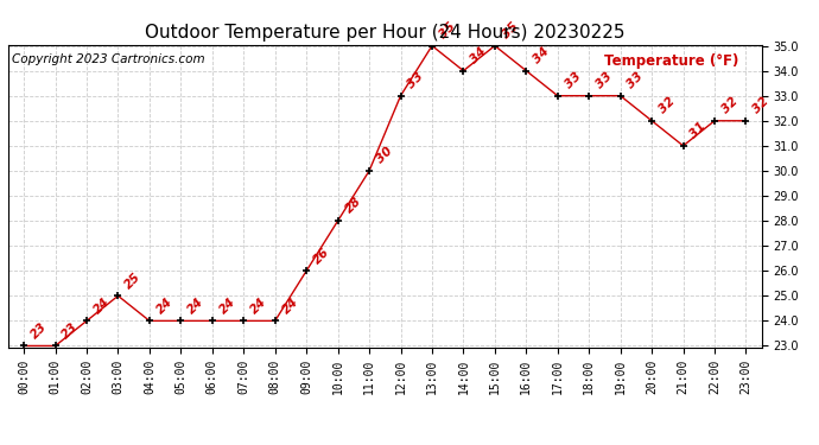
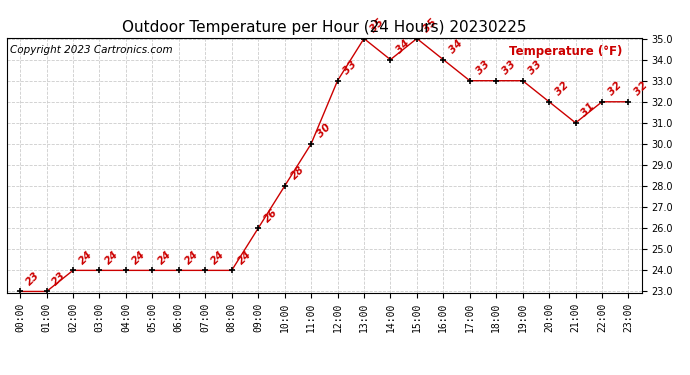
03:00: 25 -> 24
